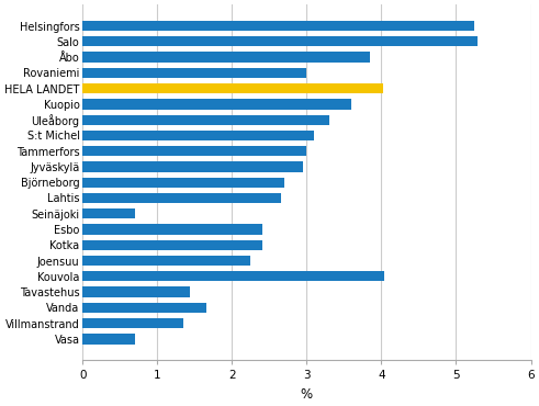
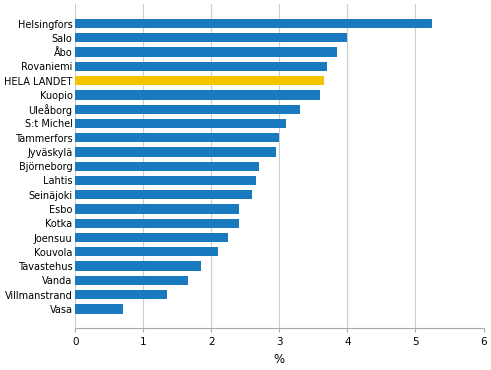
Salo: 5.28 -> 4.00
Rovaniemi: 3.00 -> 3.70
HELA LANDET: 4.02 -> 3.65
Seinäjoki: 0.70 -> 2.60
Kouvola: 4.04 -> 2.10
Tavastehus: 1.44 -> 1.85
